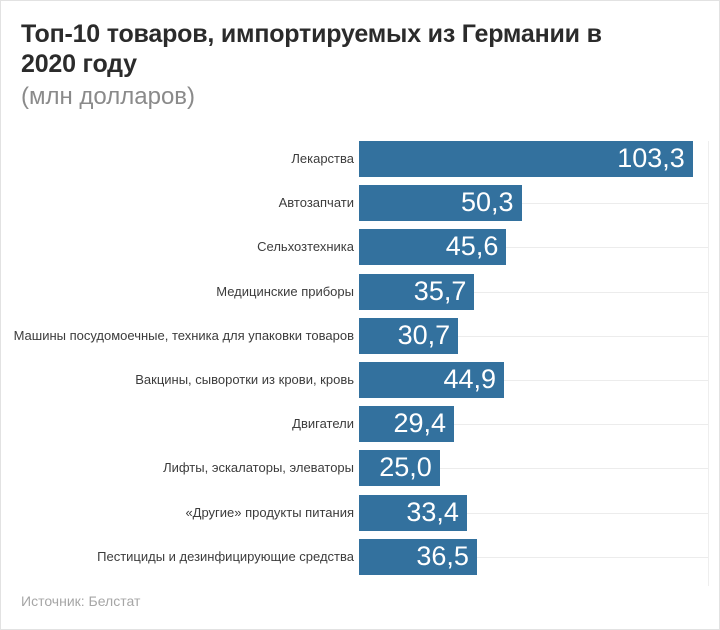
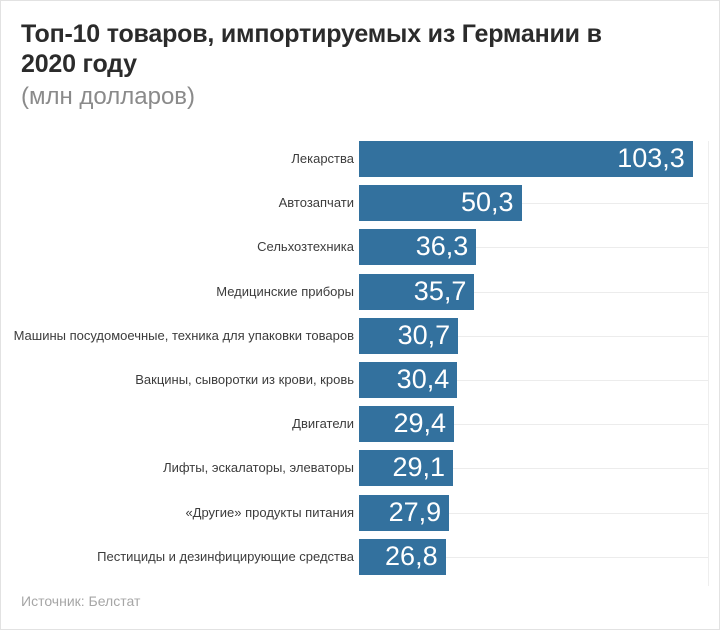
Сельхозтехника: 45,6 -> 36,3
Вакцины, сыворотки из крови, кровь: 44,9 -> 30,4
Лифты, эскалаторы, элеваторы: 25,0 -> 29,1
«Другие» продукты питания: 33,4 -> 27,9
Пестициды и дезинфицирующие средства: 36,5 -> 26,8
